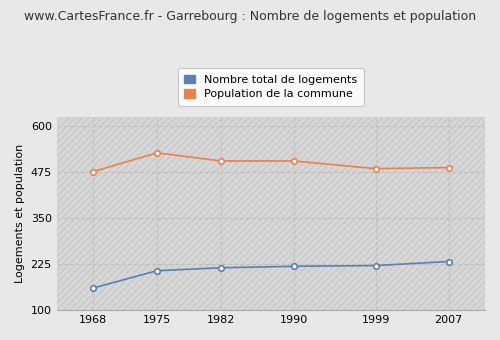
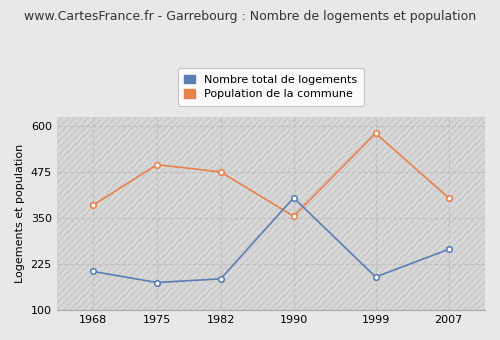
Nombre total de logements/1968: 160 -> 205
Population de la commune/1968: 476 -> 385
Nombre total de logements/1975: 207 -> 175
Population de la commune/1975: 527 -> 495
Nombre total de logements/1982: 215 -> 185
Population de la commune/1982: 505 -> 475
Nombre total de logements/1990: 219 -> 405
Population de la commune/1990: 505 -> 355
Nombre total de logements/1999: 221 -> 190
Population de la commune/1999: 484 -> 580
Nombre total de logements/2007: 232 -> 265
Population de la commune/2007: 487 -> 405
